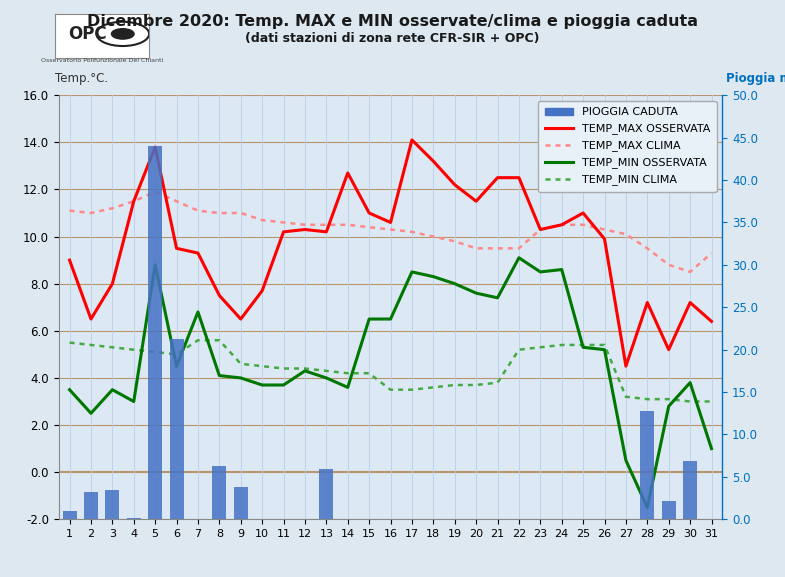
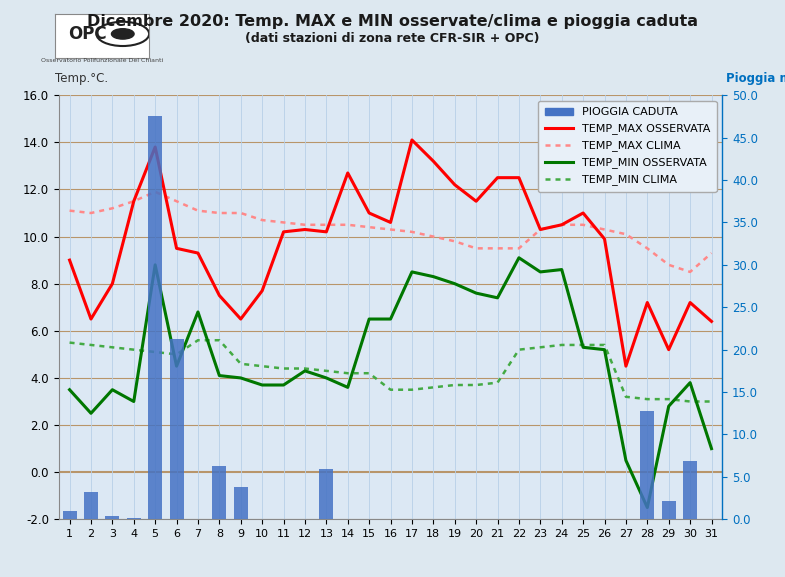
PIOGGIA CADUTA/3: 3.4 -> 0.4
PIOGGIA CADUTA/5: 44.0 -> 47.6
